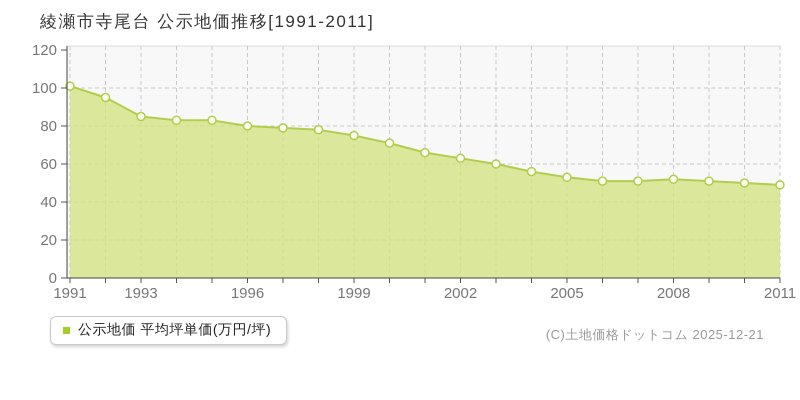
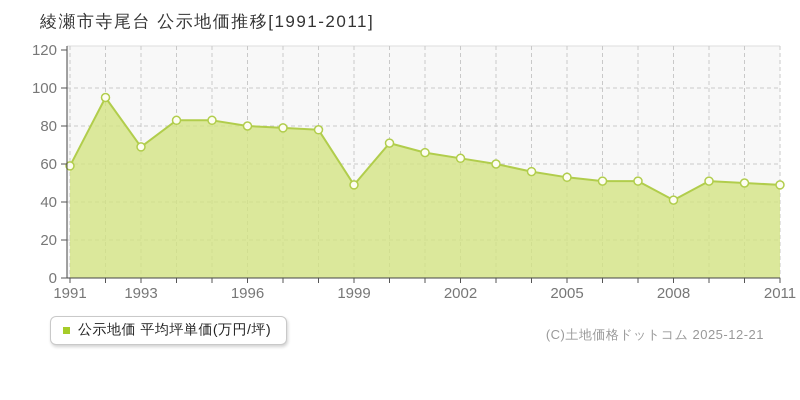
1991: 101 -> 59
1993: 85 -> 69
1999: 75 -> 49
2008: 52 -> 41
